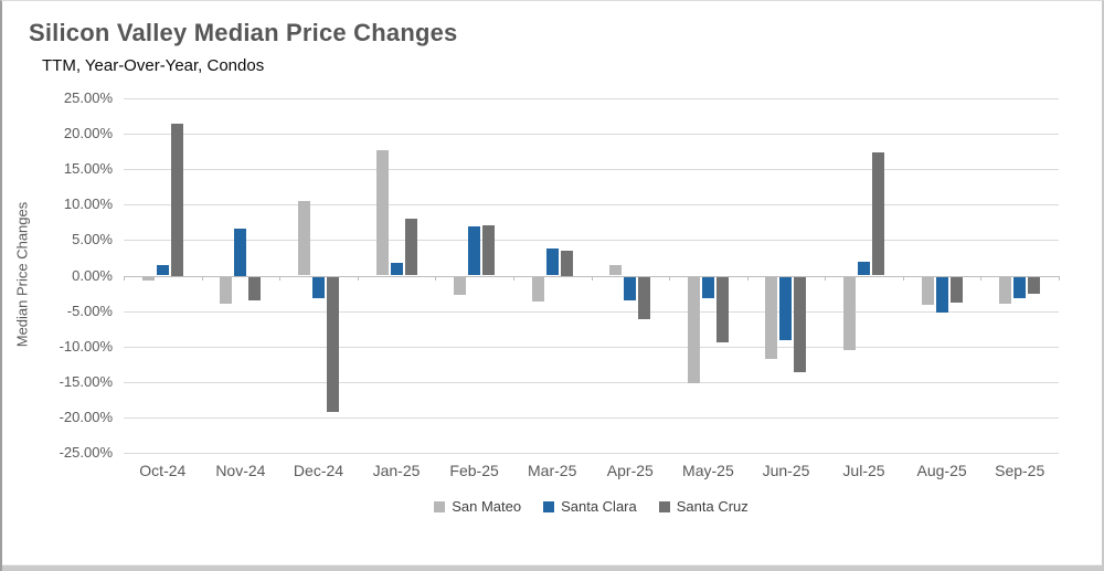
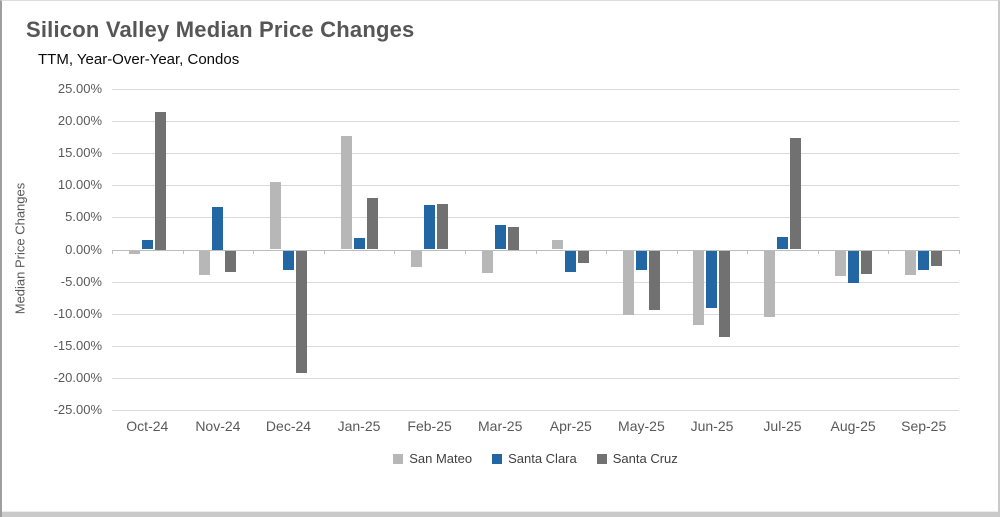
Santa Cruz/Apr-25: -6% -> -2%
San Mateo/May-25: -15% -> -10%
